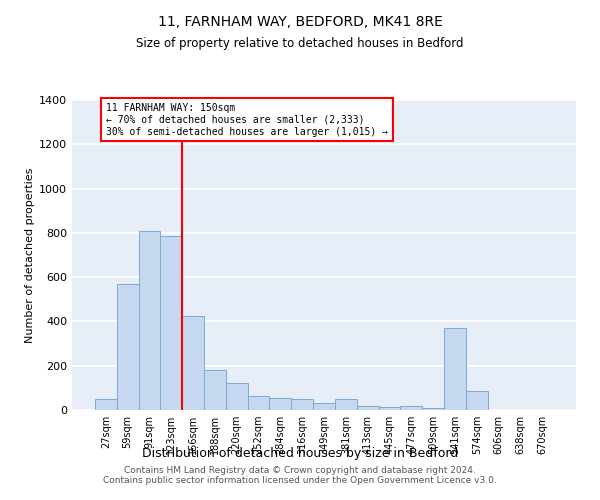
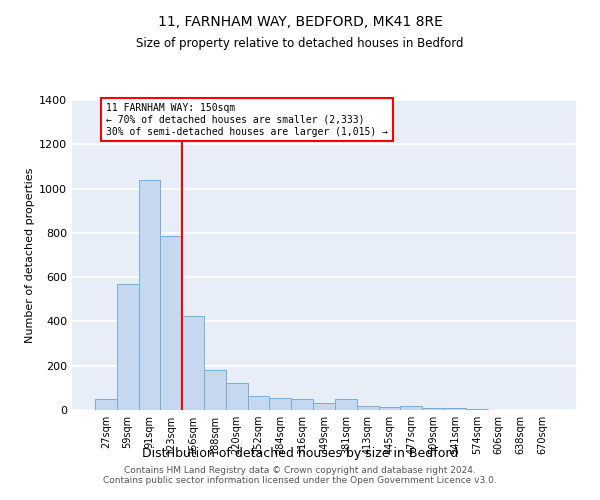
91sqm: 810 -> 1040
541sqm: 370 -> 10
574sqm: 85 -> 5
